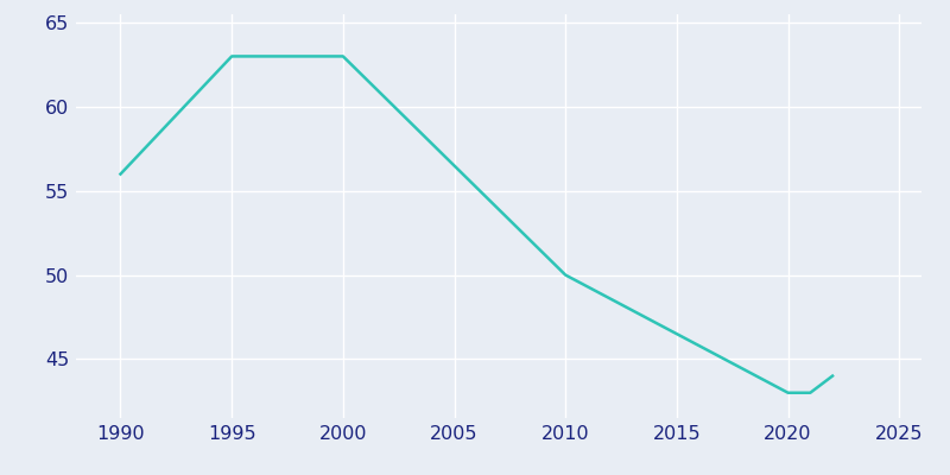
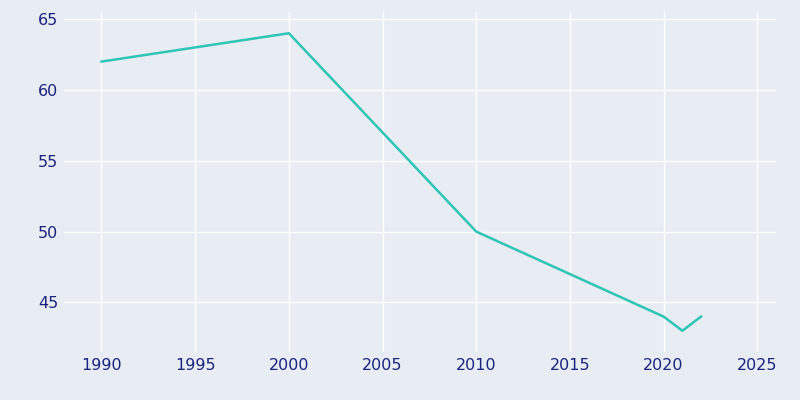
1990: 56 -> 62
2000: 63 -> 64
2020: 43 -> 44
